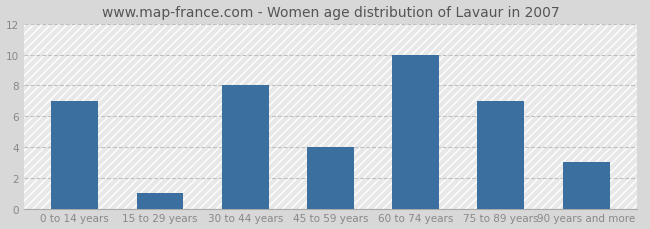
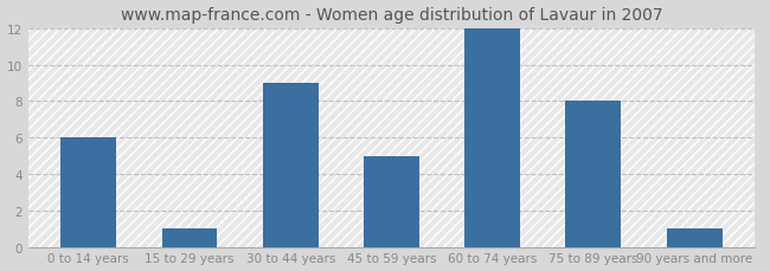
0 to 14 years: 7 -> 6
30 to 44 years: 8 -> 9
45 to 59 years: 4 -> 5
60 to 74 years: 10 -> 12
75 to 89 years: 7 -> 8
90 years and more: 3 -> 1
